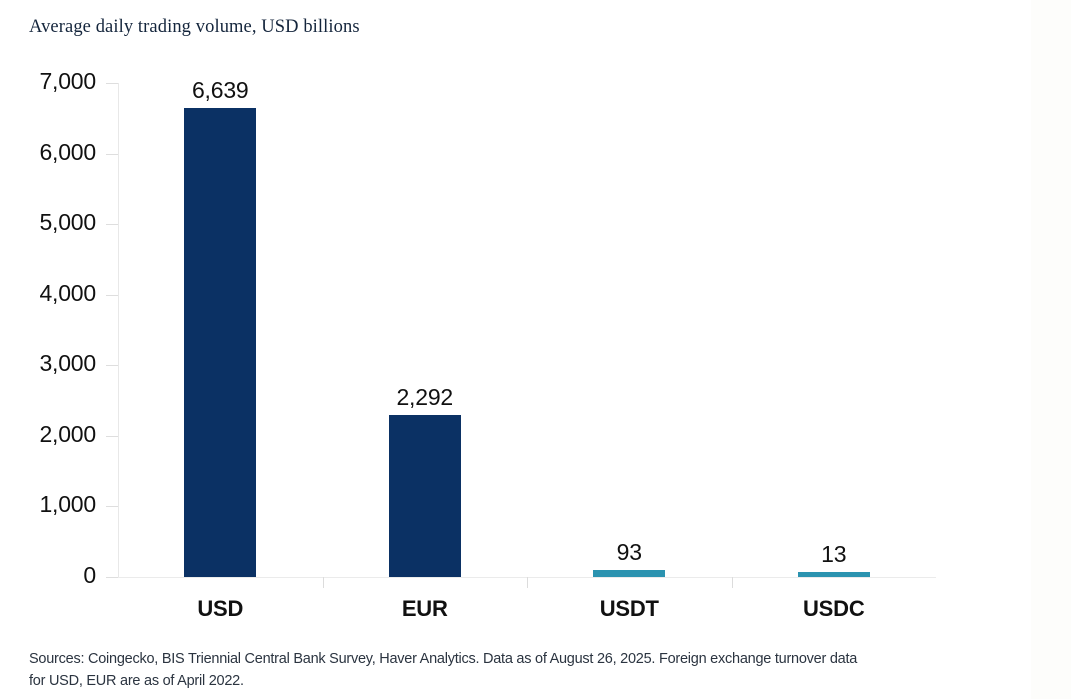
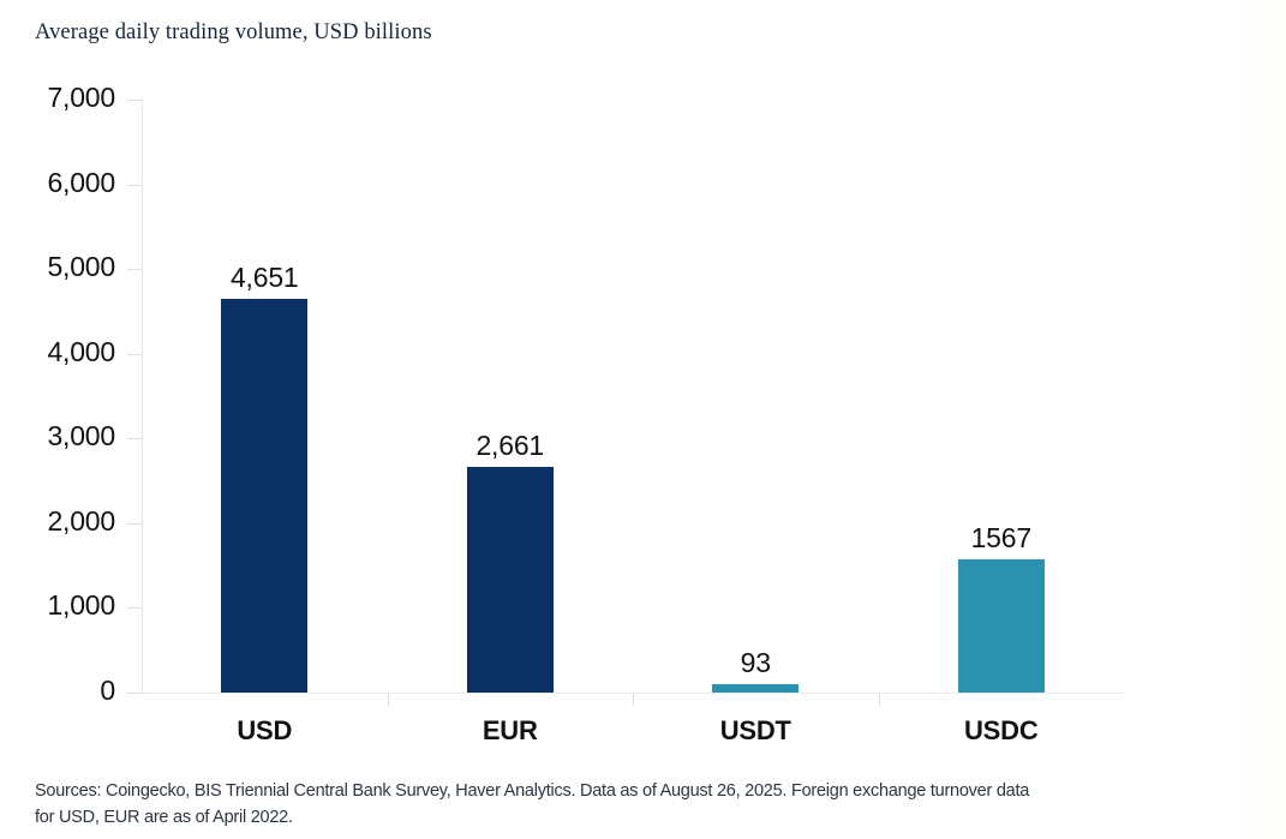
USD: 6,639 -> 4,651
EUR: 2,292 -> 2,661
USDC: 13 -> 1567
